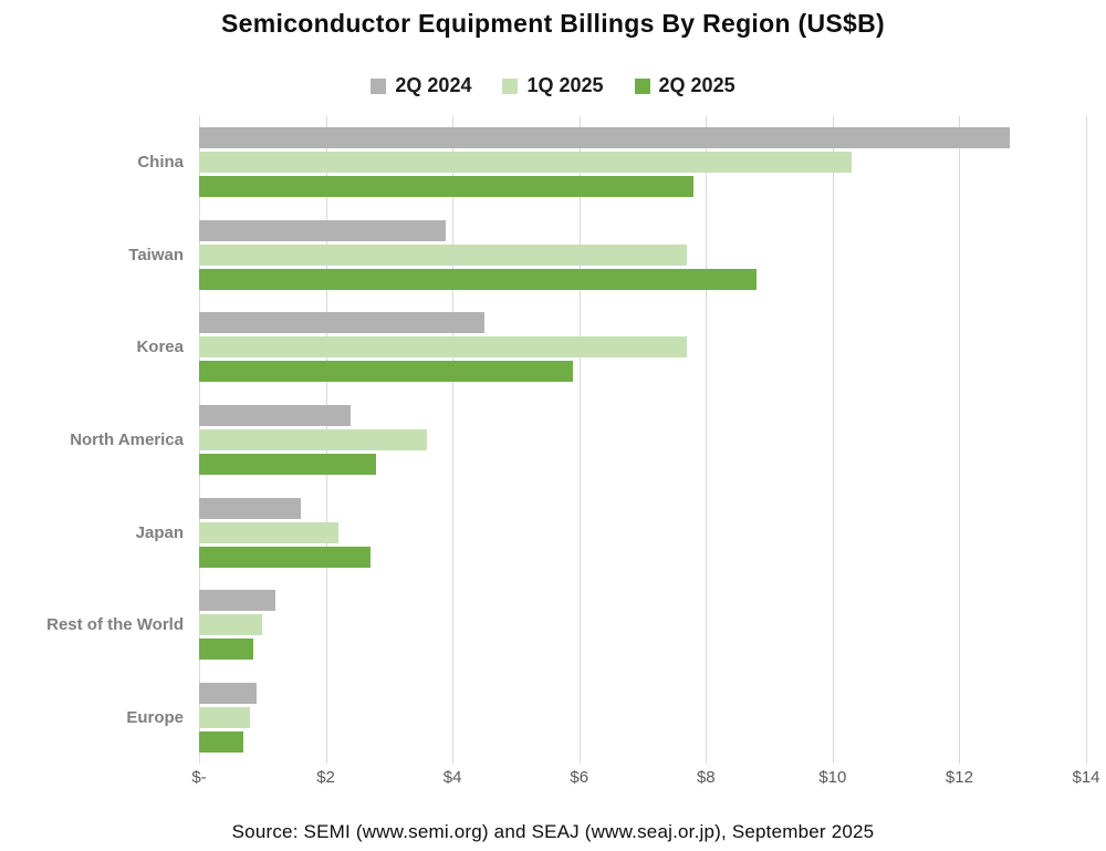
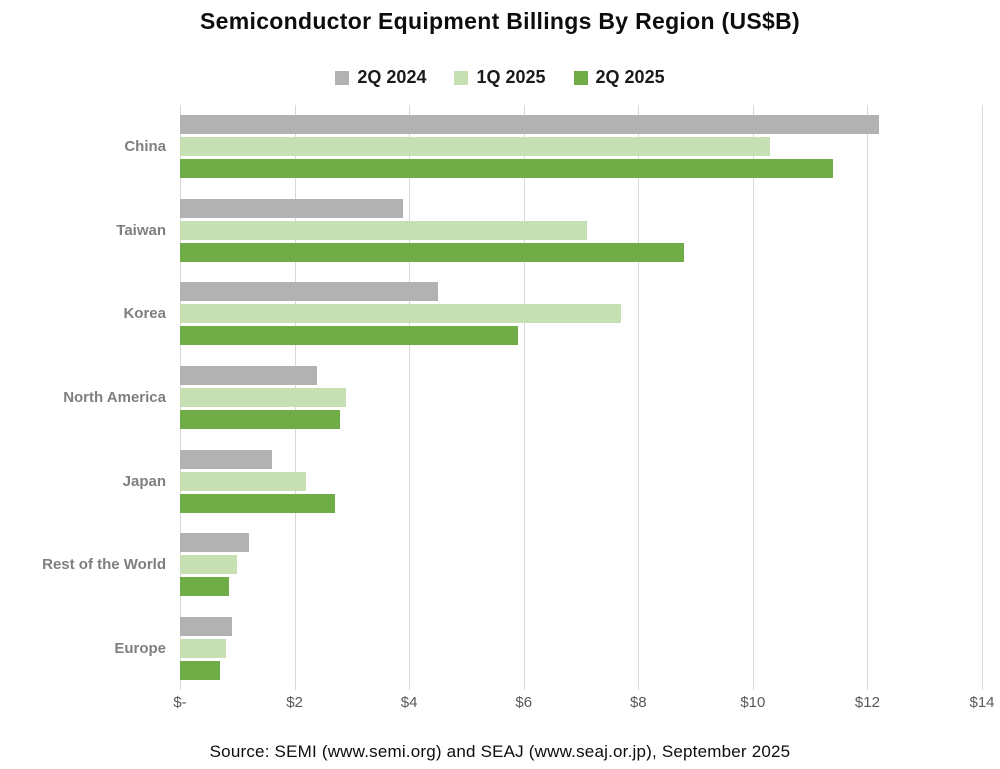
2Q 2024/China: $12.8 -> $12.2
2Q 2025/China: $7.8 -> $11.4
1Q 2025/Taiwan: $7.7 -> $7.1
1Q 2025/North America: $3.6 -> $2.9
